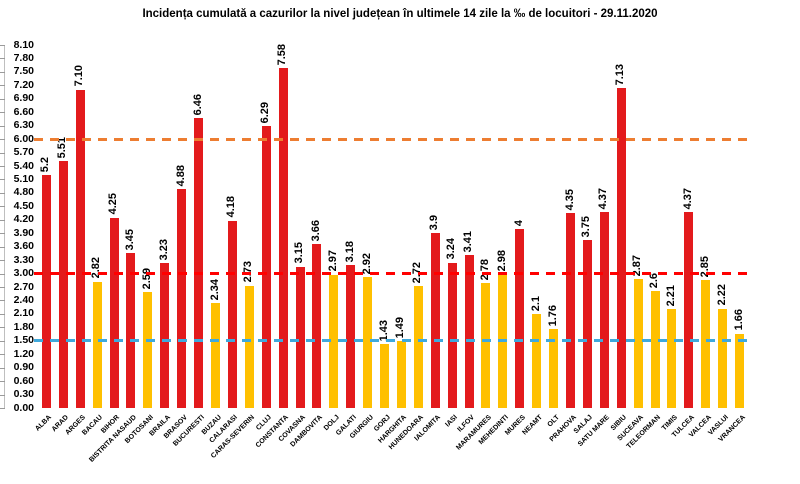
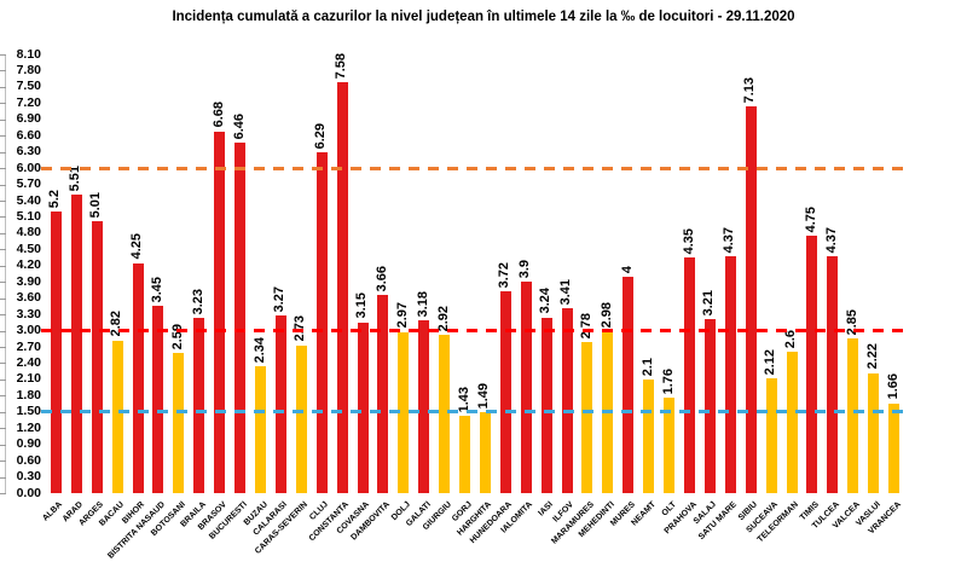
ARGES: 7.10 -> 5.01
BRASOV: 4.88 -> 6.68
CALARASI: 4.18 -> 3.27
HUNEDOARA: 2.72 -> 3.72
SALAJ: 3.75 -> 3.21
SUCEAVA: 2.87 -> 2.12
TIMIS: 2.21 -> 4.75
